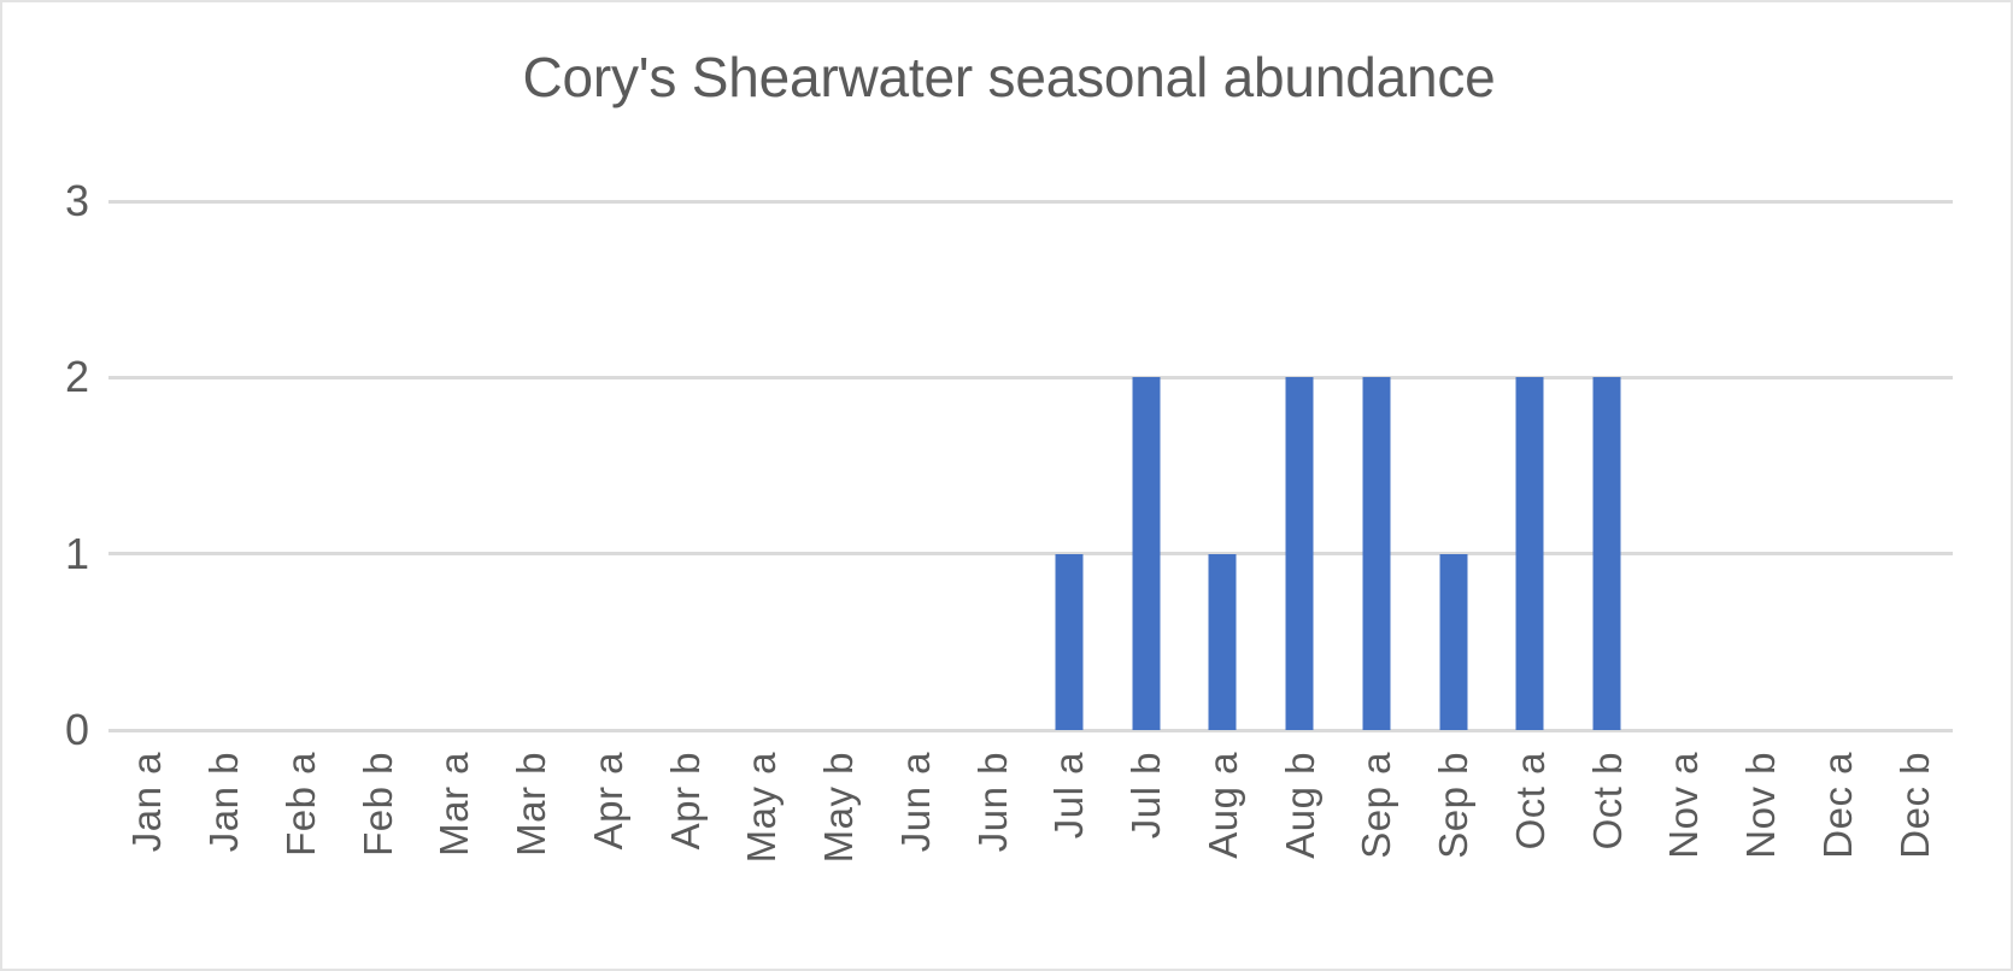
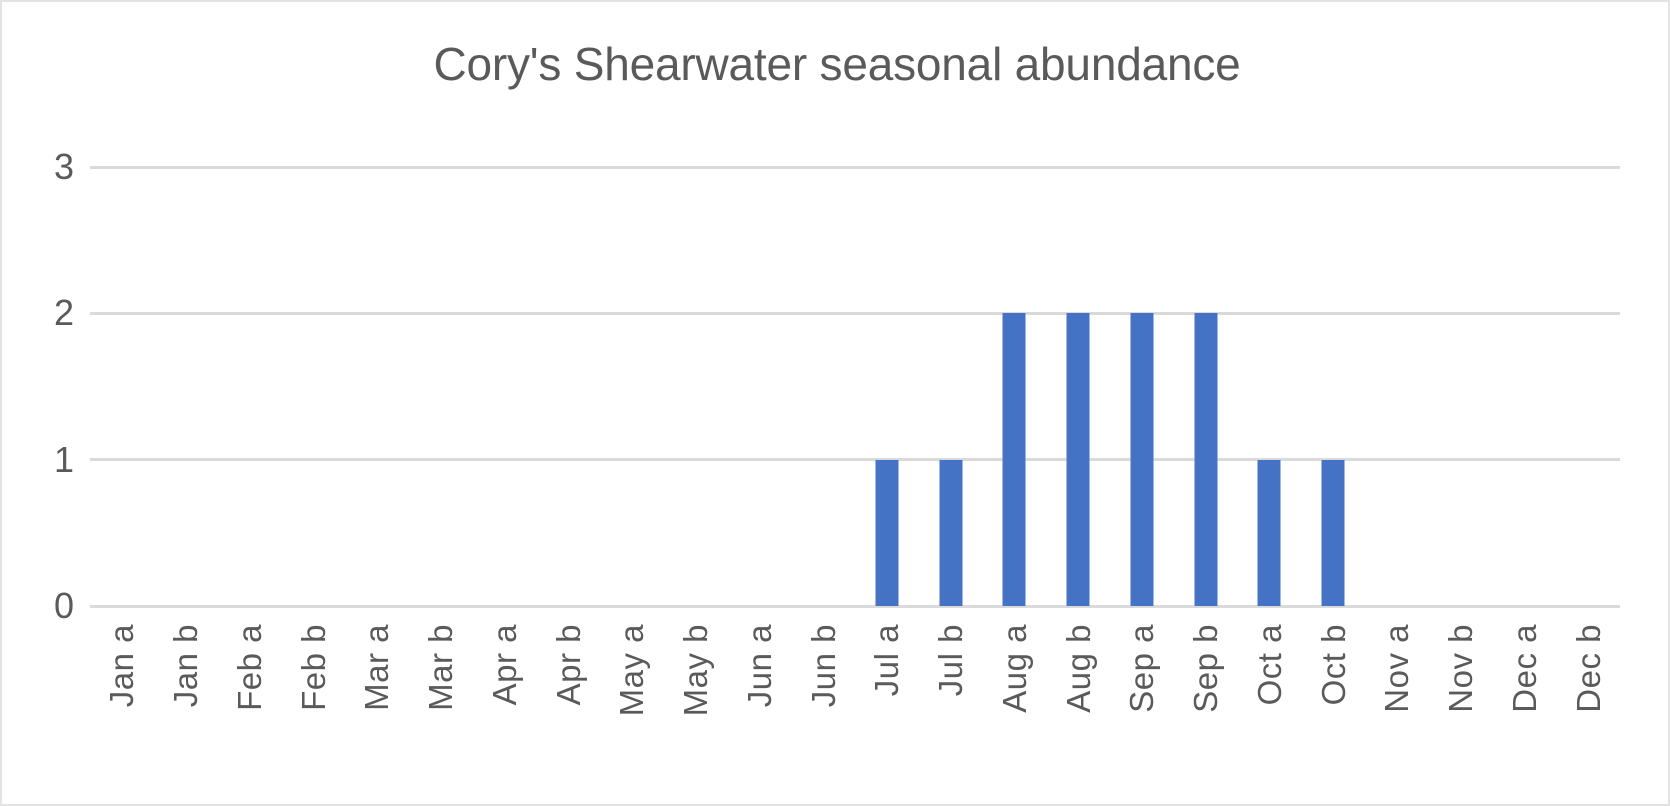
Jul b: 2 -> 1
Aug a: 1 -> 2
Sep b: 1 -> 2
Oct a: 2 -> 1
Oct b: 2 -> 1
